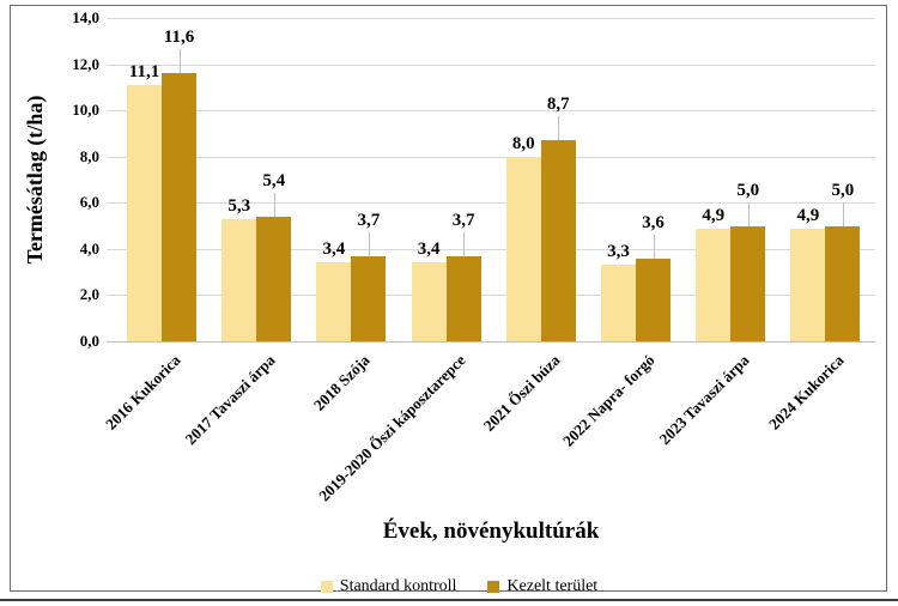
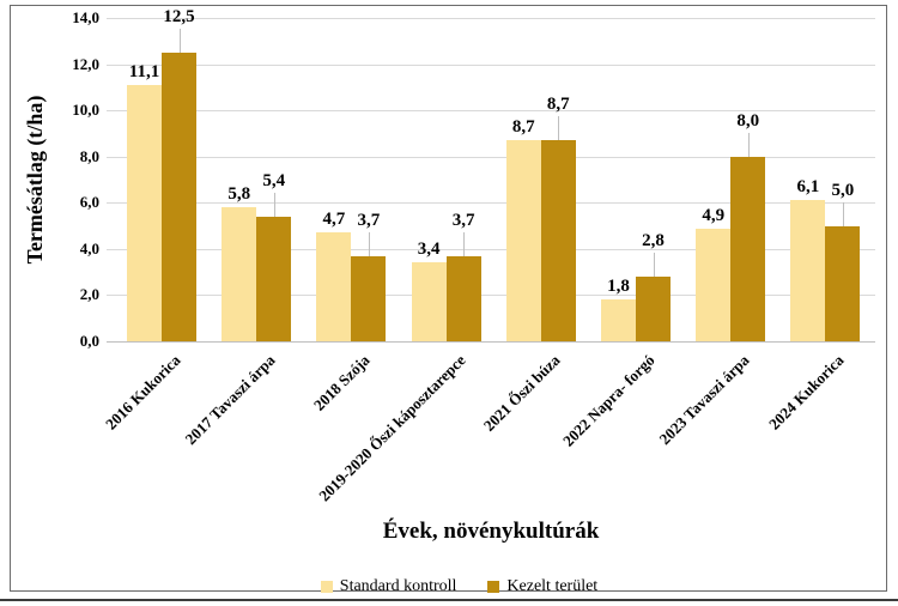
Kezelt terület/2016 Kukorica: 11,6 -> 12,5
Standard kontroll/2017 Tavaszi árpa: 5,3 -> 5,8
Standard kontroll/2018 Szója: 3,4 -> 4,7
Standard kontroll/2021 Őszi búza: 8,0 -> 8,7
Standard kontroll/2022 Napra- forgó: 3,3 -> 1,8
Kezelt terület/2022 Napra- forgó: 3,6 -> 2,8
Kezelt terület/2023 Tavaszi árpa: 5,0 -> 8,0
Standard kontroll/2024 Kukorica: 4,9 -> 6,1
